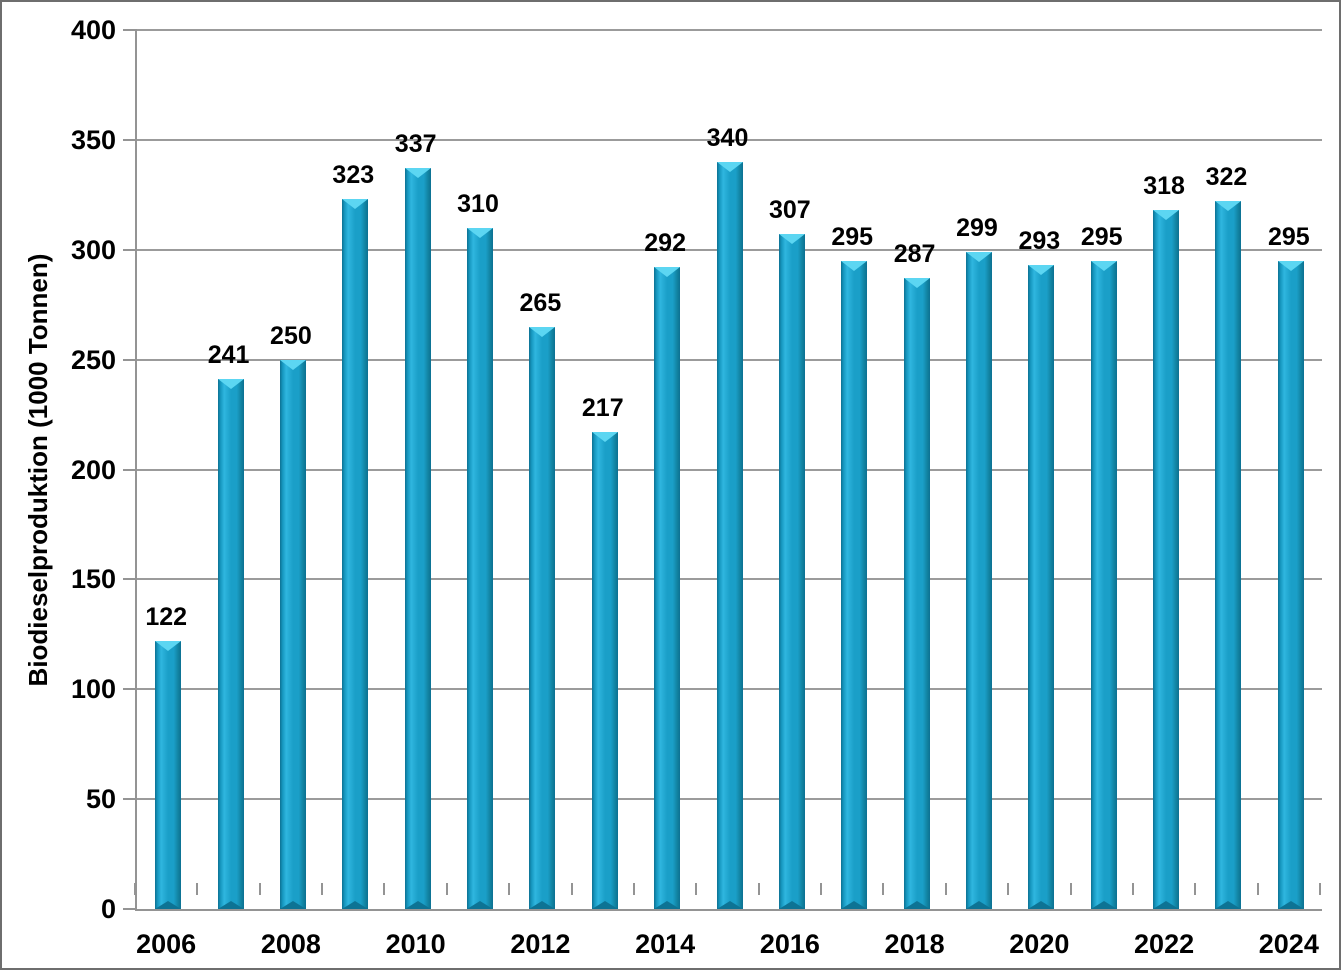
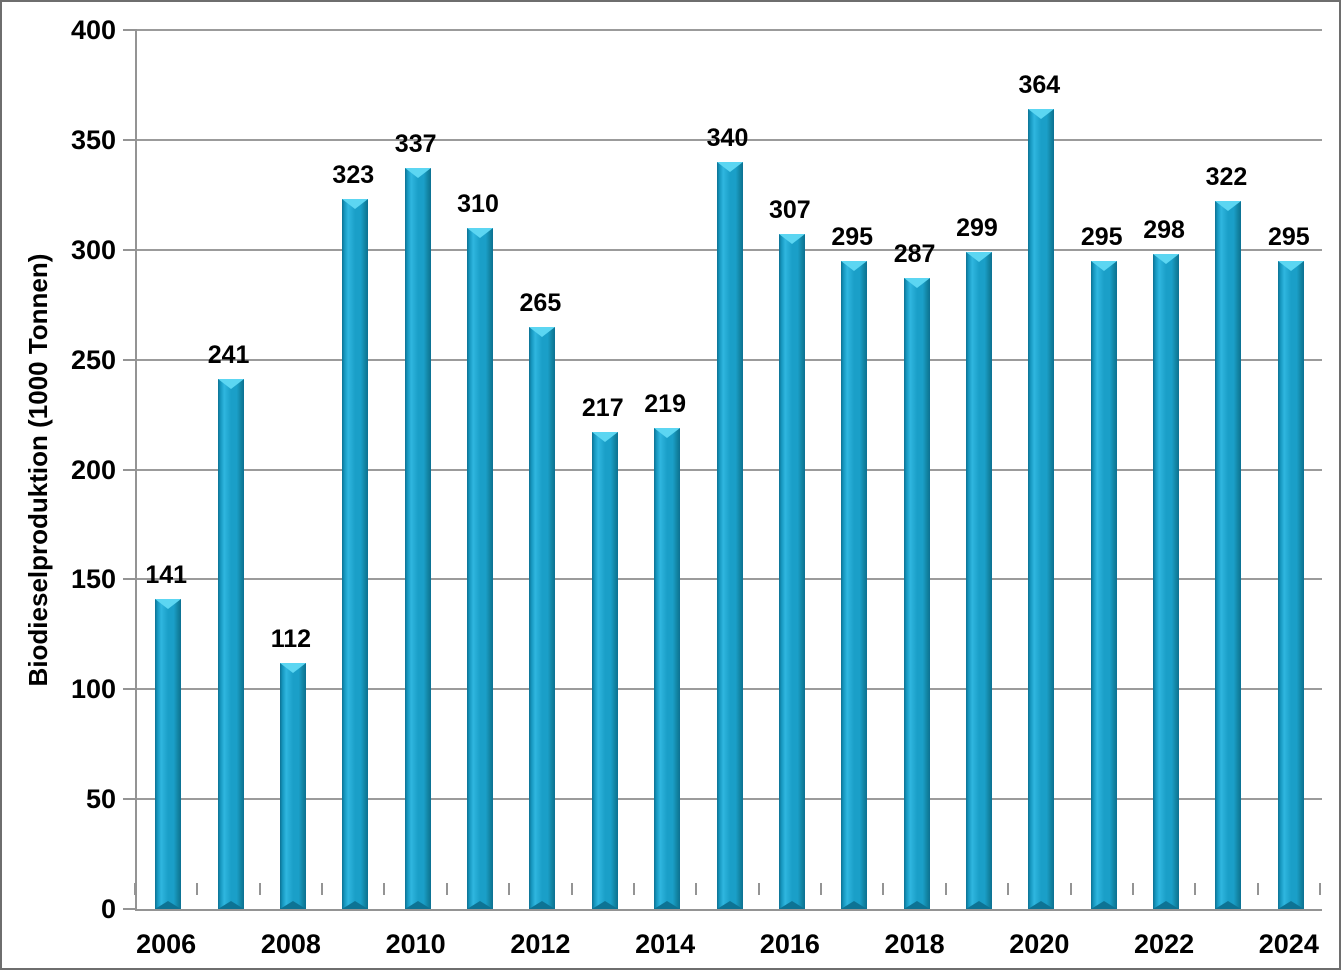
2006: 122 -> 141
2008: 250 -> 112
2014: 292 -> 219
2020: 293 -> 364
2022: 318 -> 298
